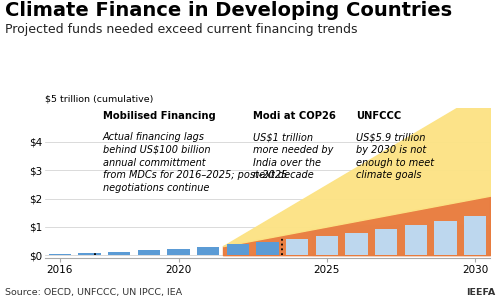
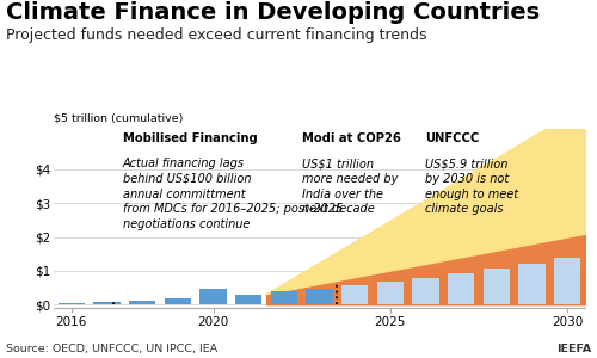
2020: $0.23 -> $0.45
